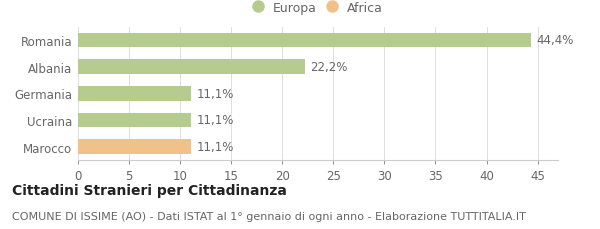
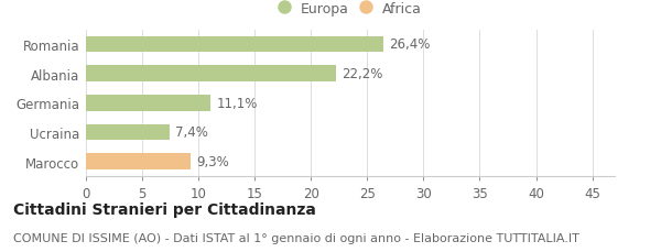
Romania: 44,4% -> 26,4%
Ucraina: 11,1% -> 7,4%
Marocco: 11,1% -> 9,3%
